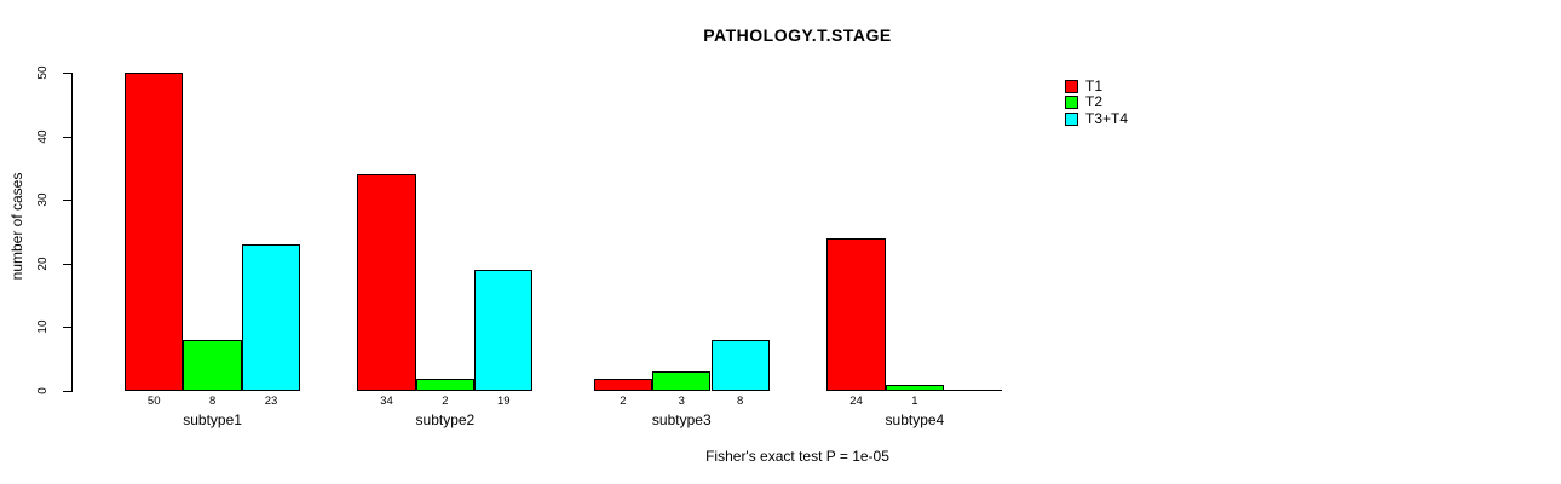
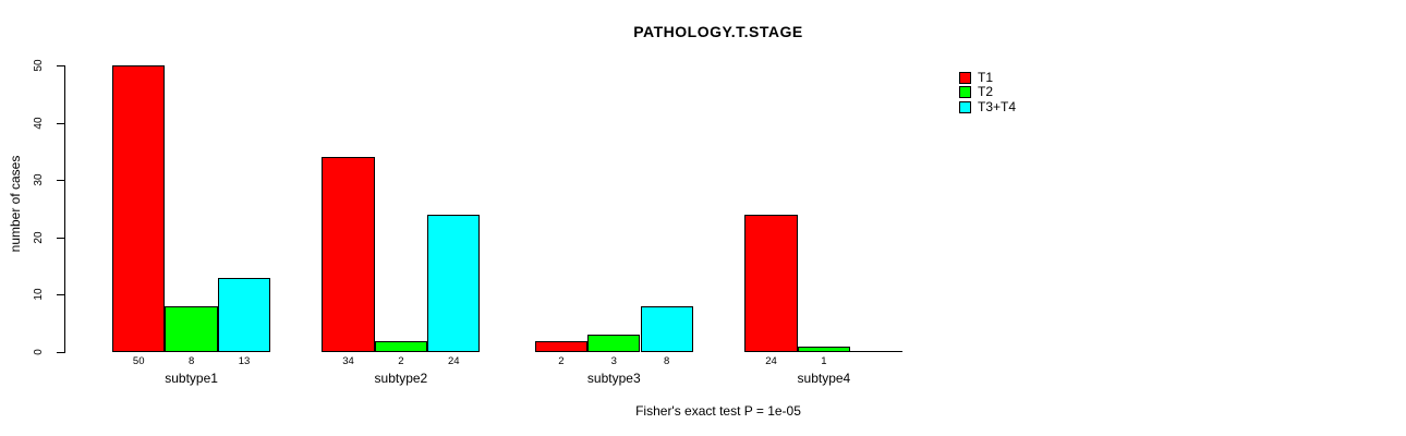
T3+T4/subtype1: 23 -> 13
T3+T4/subtype2: 19 -> 24
